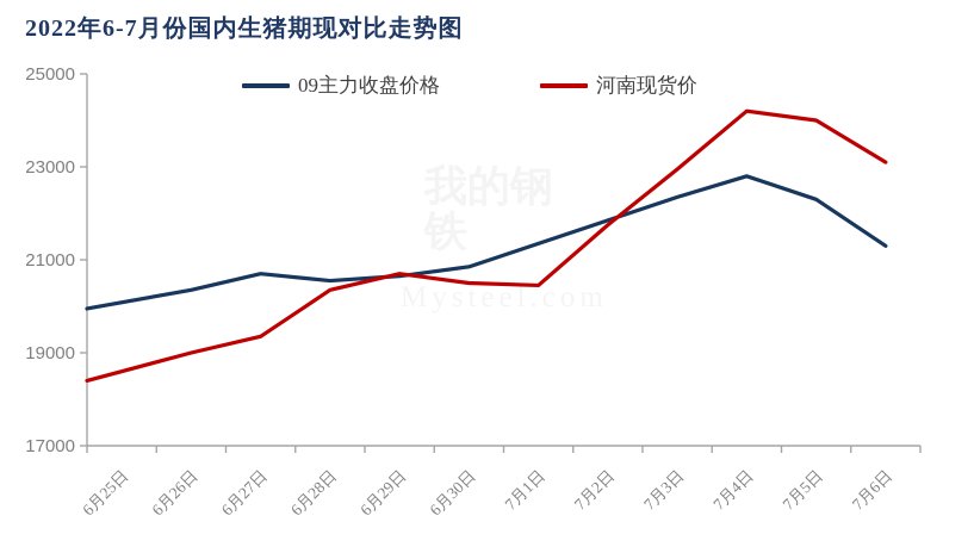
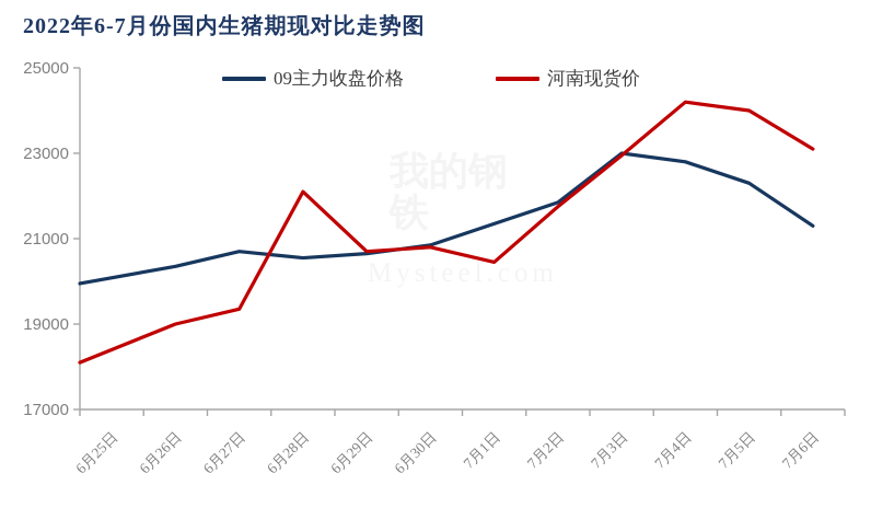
河南现货价/6月25日: 18400 -> 18100
河南现货价/6月28日: 20400 -> 22100
河南现货价/6月30日: 20500 -> 20800
09主力收盘价格/7月3日: 22400 -> 23000
